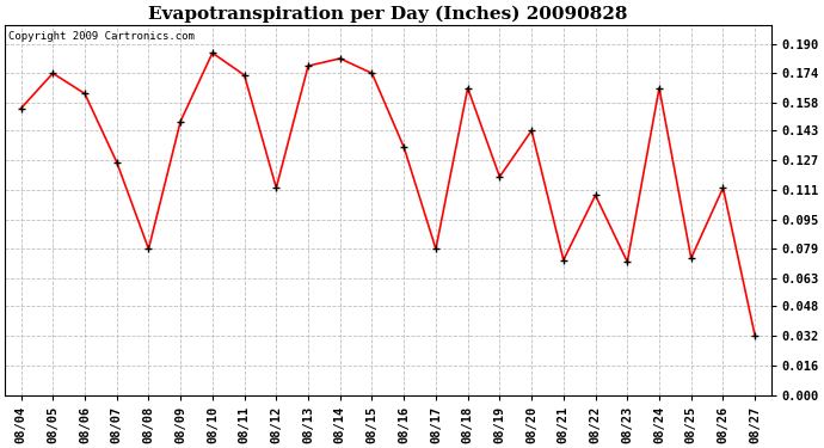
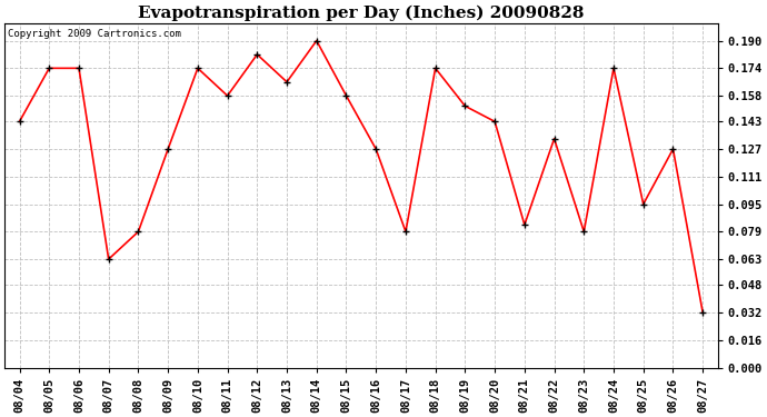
08/04: 0.155 -> 0.143
08/06: 0.163 -> 0.174
08/07: 0.126 -> 0.063
08/09: 0.148 -> 0.127
08/10: 0.185 -> 0.174
08/11: 0.173 -> 0.158
08/12: 0.112 -> 0.182
08/13: 0.178 -> 0.166
08/14: 0.182 -> 0.190
08/15: 0.174 -> 0.158
08/16: 0.134 -> 0.127
08/18: 0.166 -> 0.174
08/19: 0.118 -> 0.152
08/21: 0.073 -> 0.083
08/22: 0.108 -> 0.133
08/23: 0.072 -> 0.079
08/24: 0.166 -> 0.174
08/25: 0.074 -> 0.095
08/26: 0.112 -> 0.127
